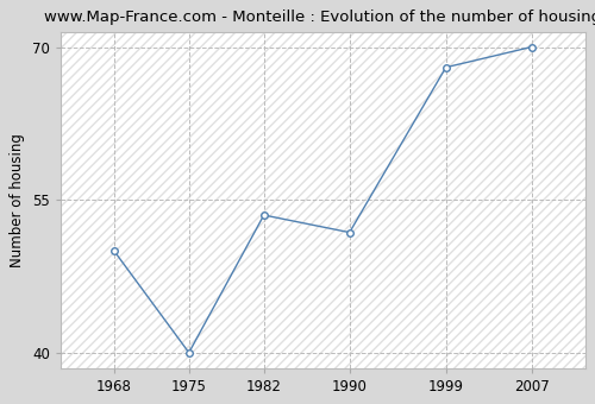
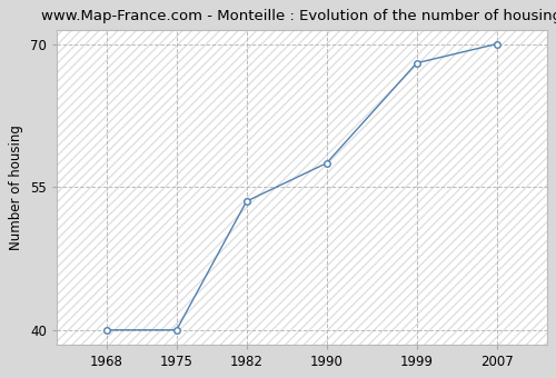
1968: 50.0 -> 40.0
1990: 51.8 -> 57.5
